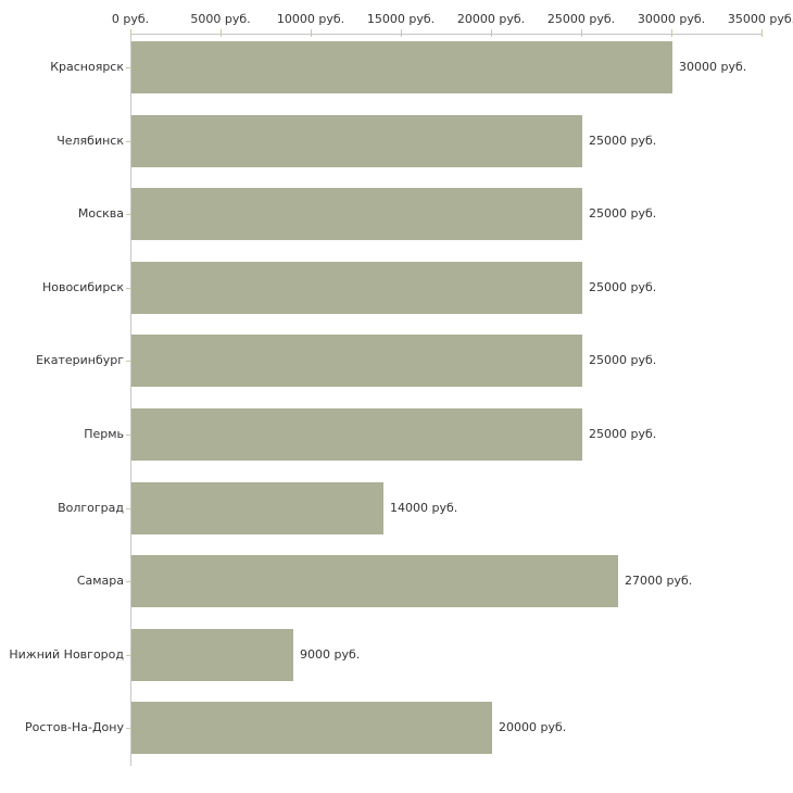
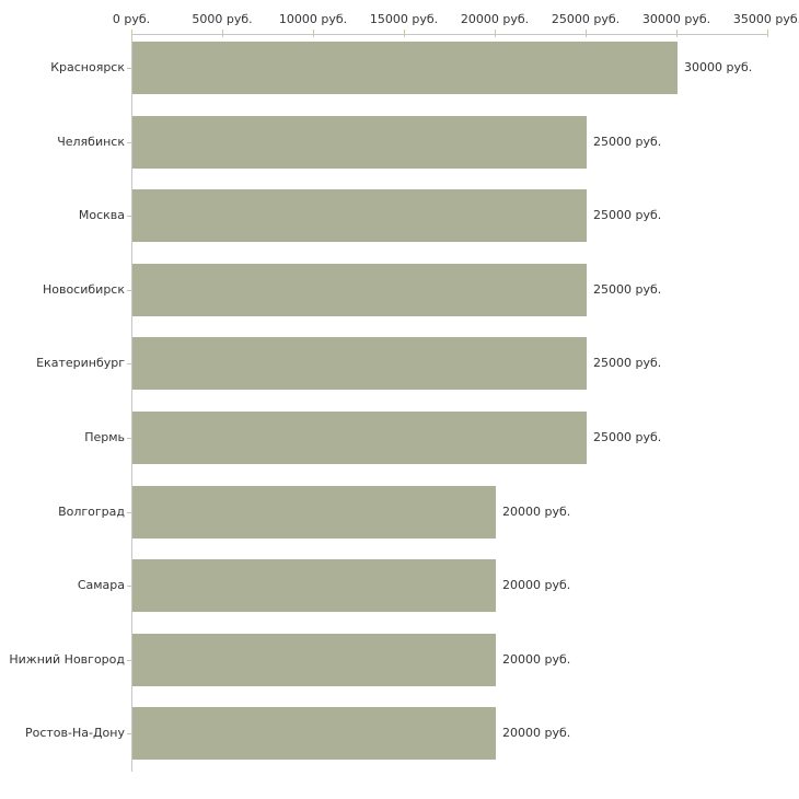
Волгоград: 14000 -> 20000
Самара: 27000 -> 20000
Нижний Новгород: 9000 -> 20000
